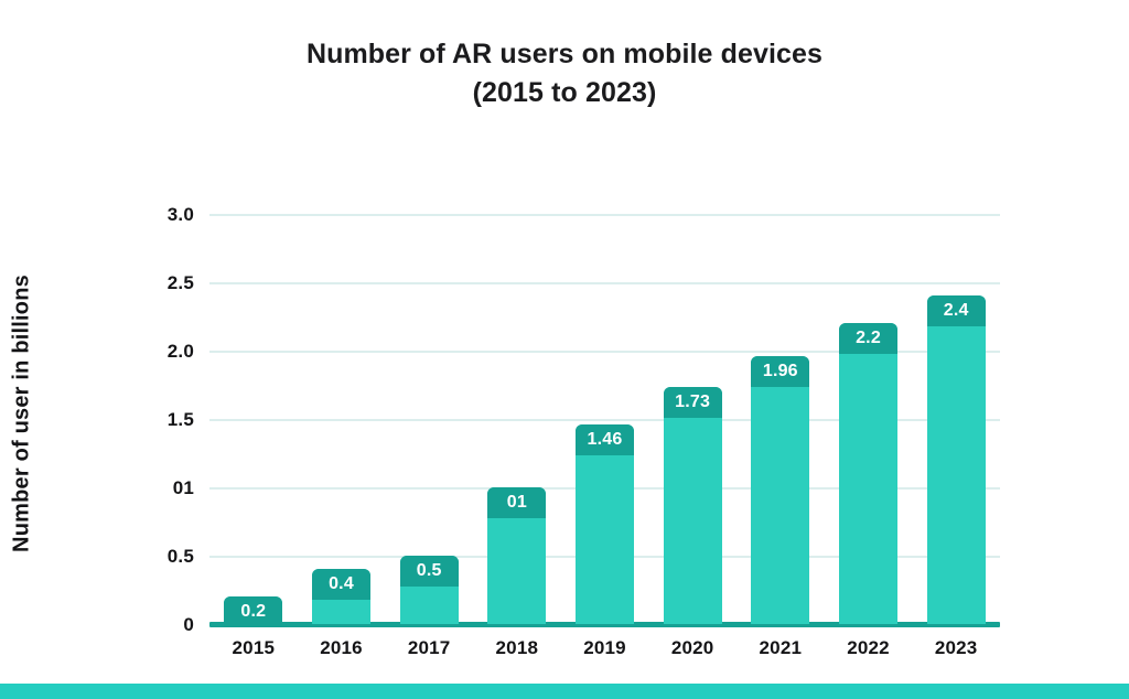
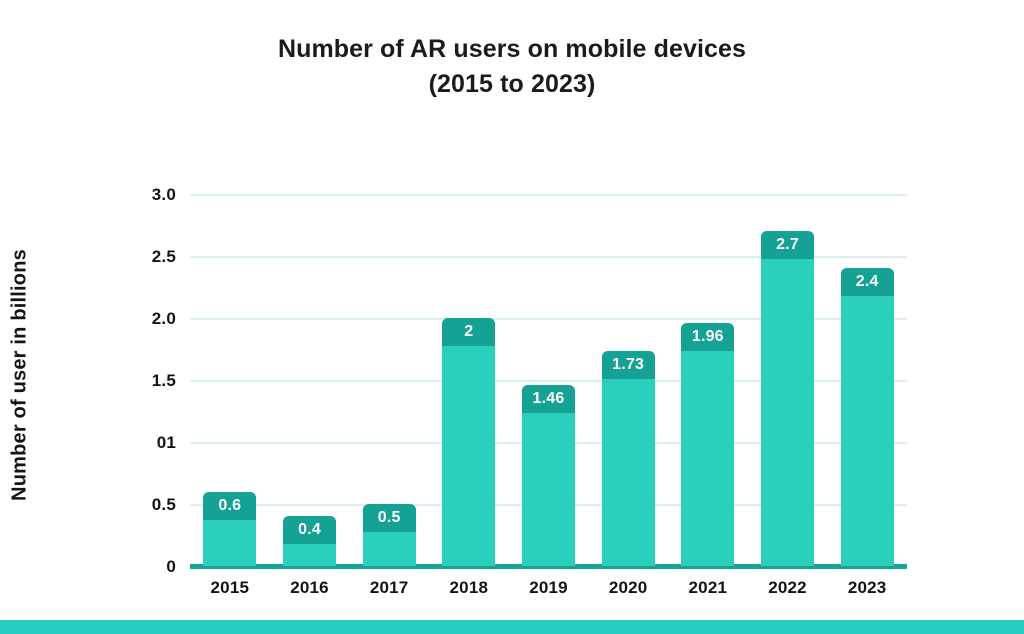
2015: 0.2 -> 0.6
2018: 01 -> 2
2022: 2.2 -> 2.7
